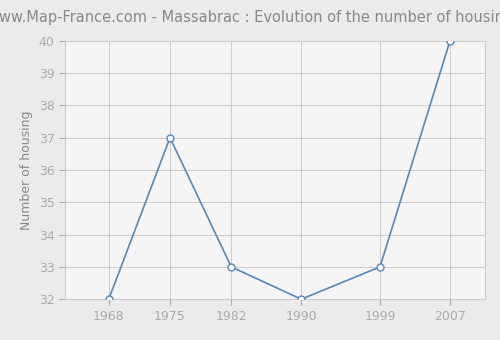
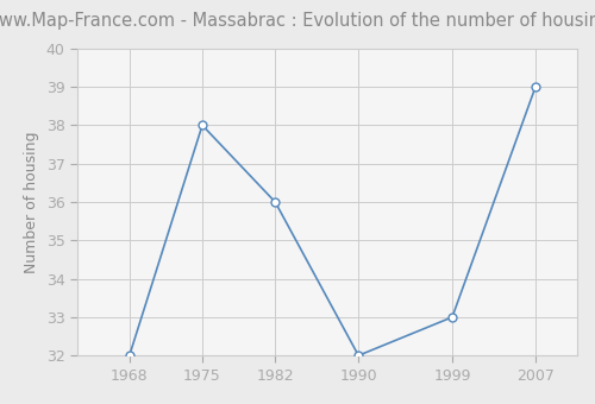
1975: 37 -> 38
1982: 33 -> 36
2007: 40 -> 39
